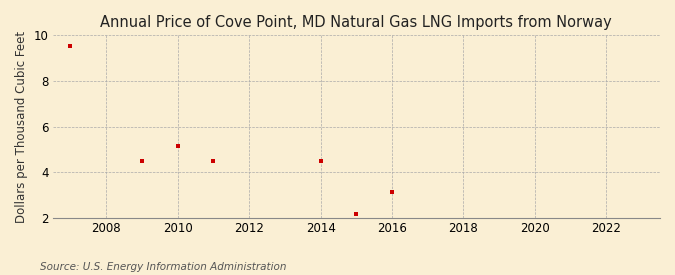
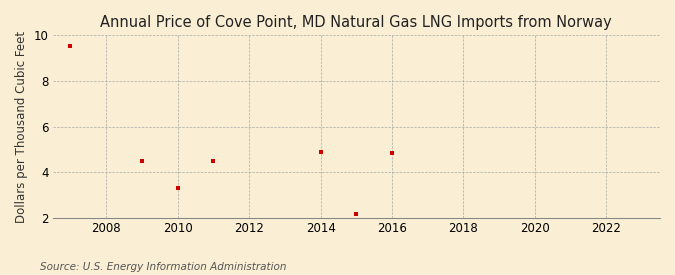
2010: 5.15 -> 3.30
2014: 4.51 -> 4.90
2016: 3.12 -> 4.85
